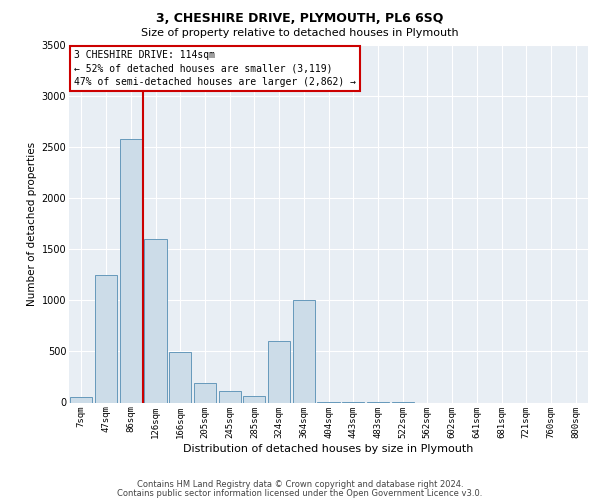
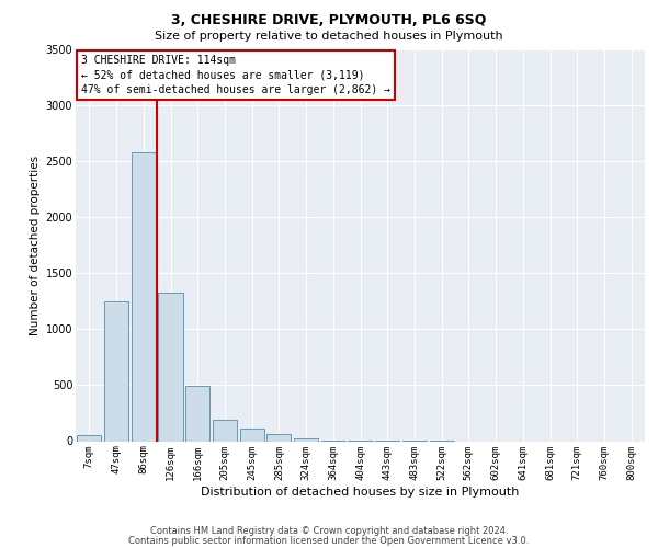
126sqm: 1600 -> 1330
324sqm: 600 -> 20
364sqm: 1000 -> 10
